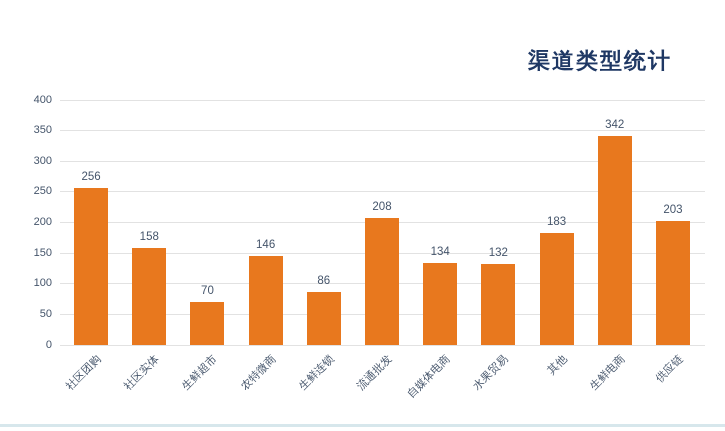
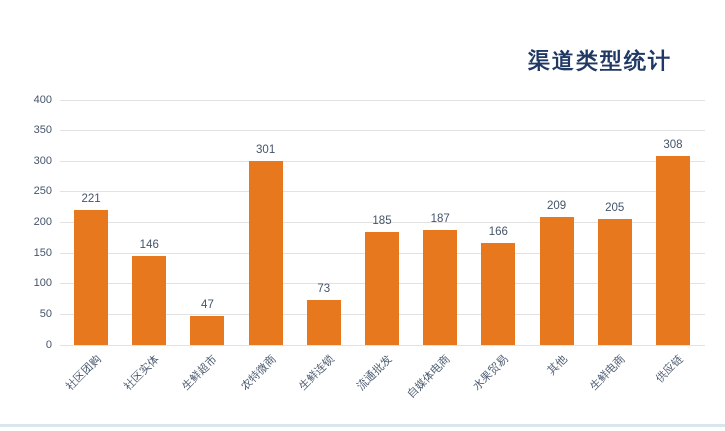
社区团购: 256 -> 221
社区实体: 158 -> 146
生鲜超市: 70 -> 47
农特微商: 146 -> 301
生鲜连锁: 86 -> 73
流通批发: 208 -> 185
自媒体电商: 134 -> 187
水果贸易: 132 -> 166
其他: 183 -> 209
生鲜电商: 342 -> 205
供应链: 203 -> 308
